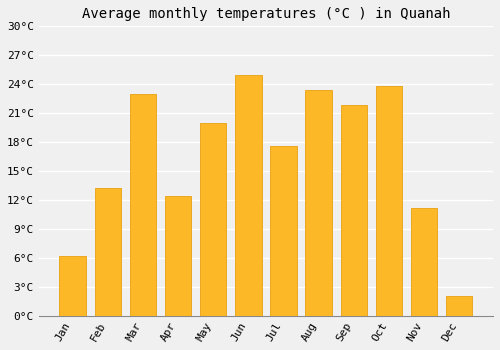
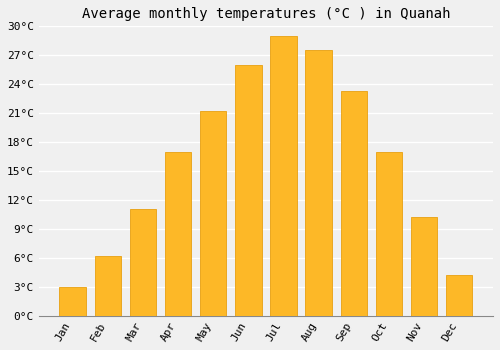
Jan: 6.2°C -> 3.0°C
Feb: 13.2°C -> 6.2°C
Mar: 23.0°C -> 11.1°C
Apr: 12.4°C -> 17.0°C
May: 20.0°C -> 21.2°C
Jun: 25.0°C -> 26.0°C
Jul: 17.6°C -> 29.0°C
Aug: 23.4°C -> 27.5°C
Sep: 21.8°C -> 23.3°C
Oct: 23.8°C -> 17.0°C
Nov: 11.2°C -> 10.2°C
Dec: 2.0°C -> 4.2°C
